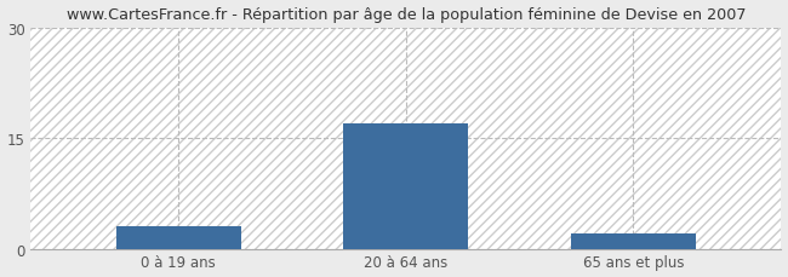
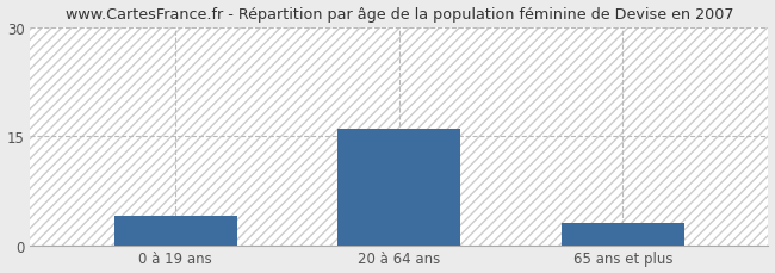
0 à 19 ans: 3 -> 4
20 à 64 ans: 17 -> 16
65 ans et plus: 2 -> 3
